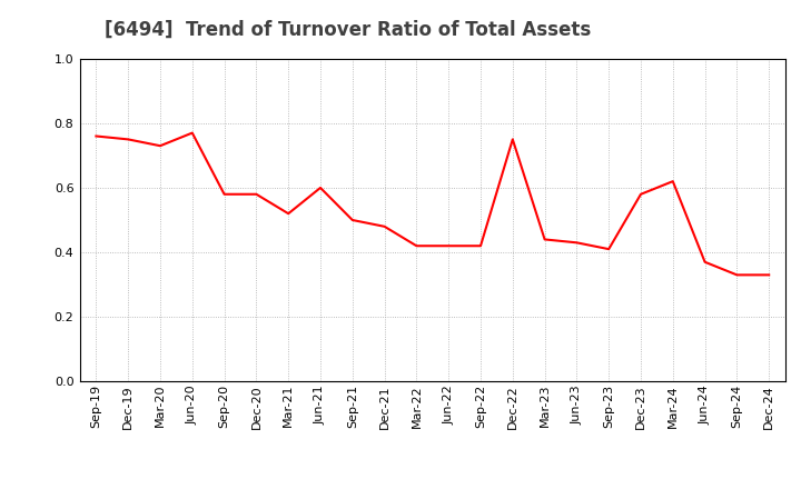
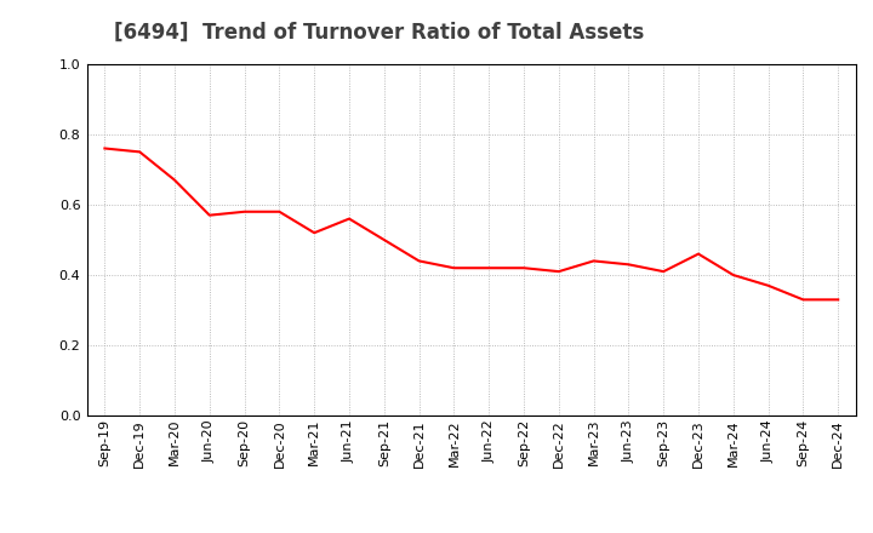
Mar-20: 0.73 -> 0.67
Jun-20: 0.77 -> 0.57
Jun-21: 0.60 -> 0.56
Dec-21: 0.48 -> 0.44
Dec-22: 0.75 -> 0.41
Dec-23: 0.58 -> 0.46
Mar-24: 0.62 -> 0.40
